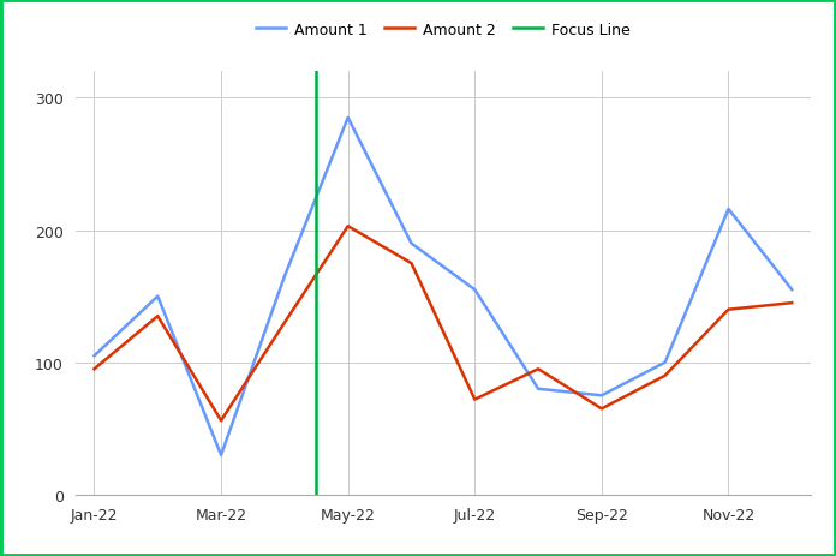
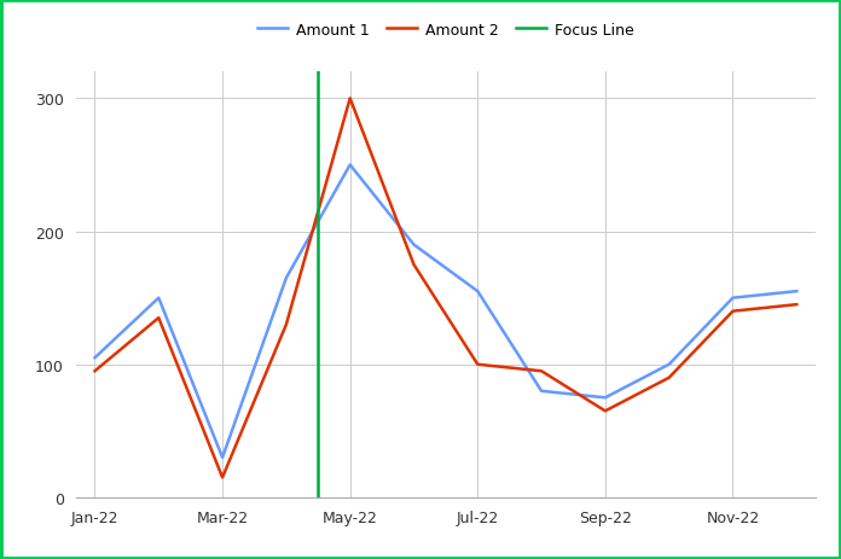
Amount 2/Mar-22: 56 -> 15
Amount 1/May-22: 285 -> 250
Amount 2/May-22: 203 -> 300
Amount 2/Jul-22: 72 -> 100
Amount 1/Nov-22: 216 -> 150
